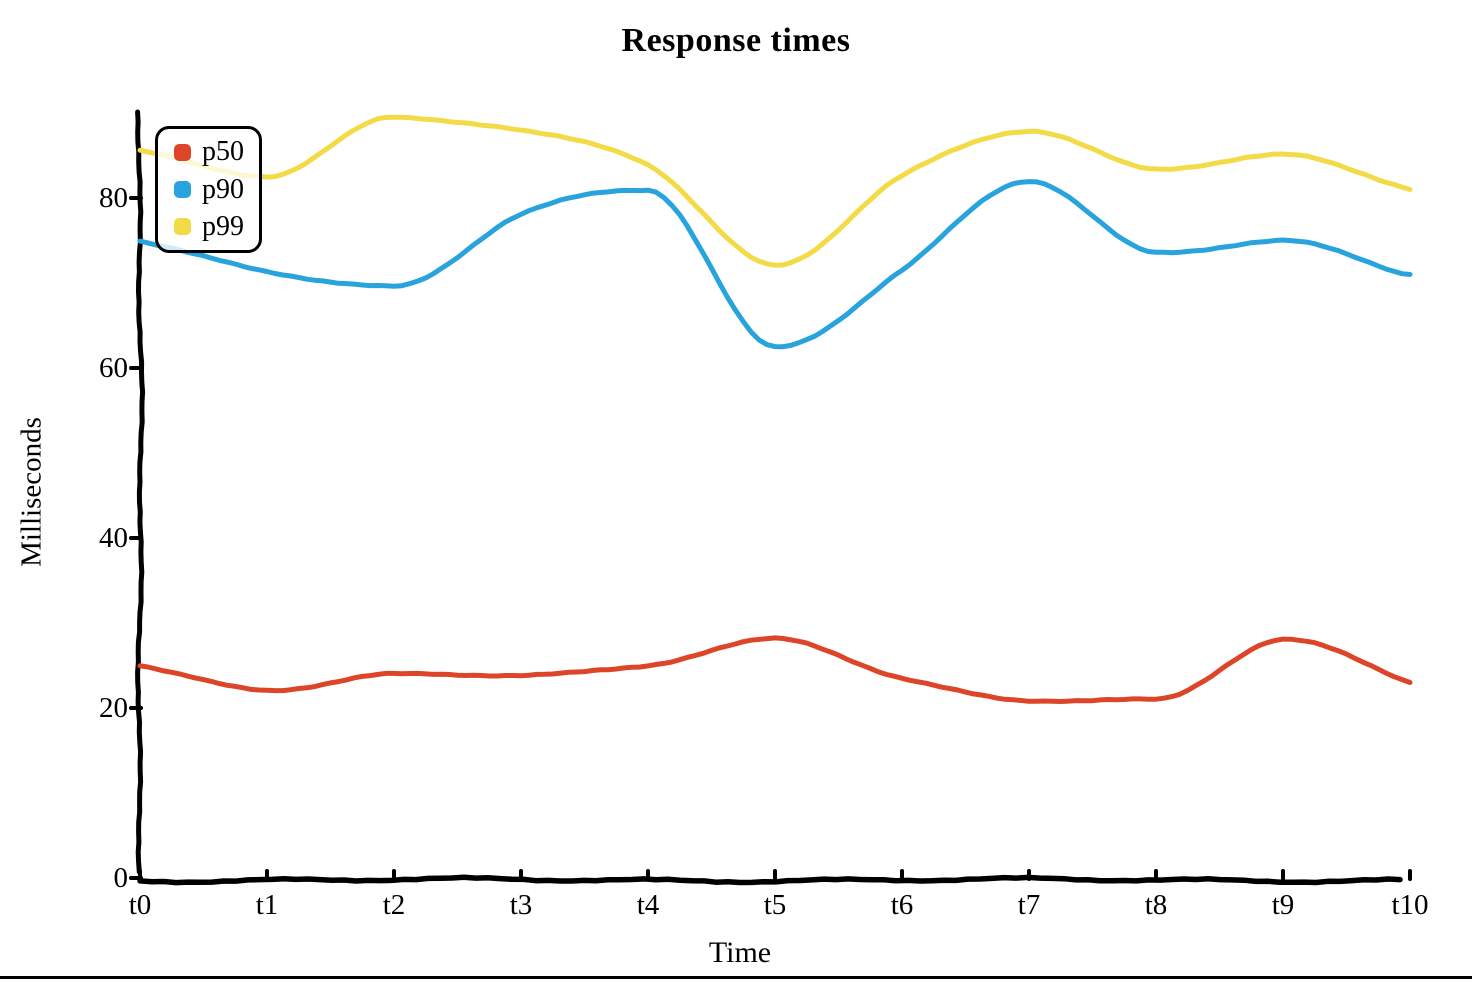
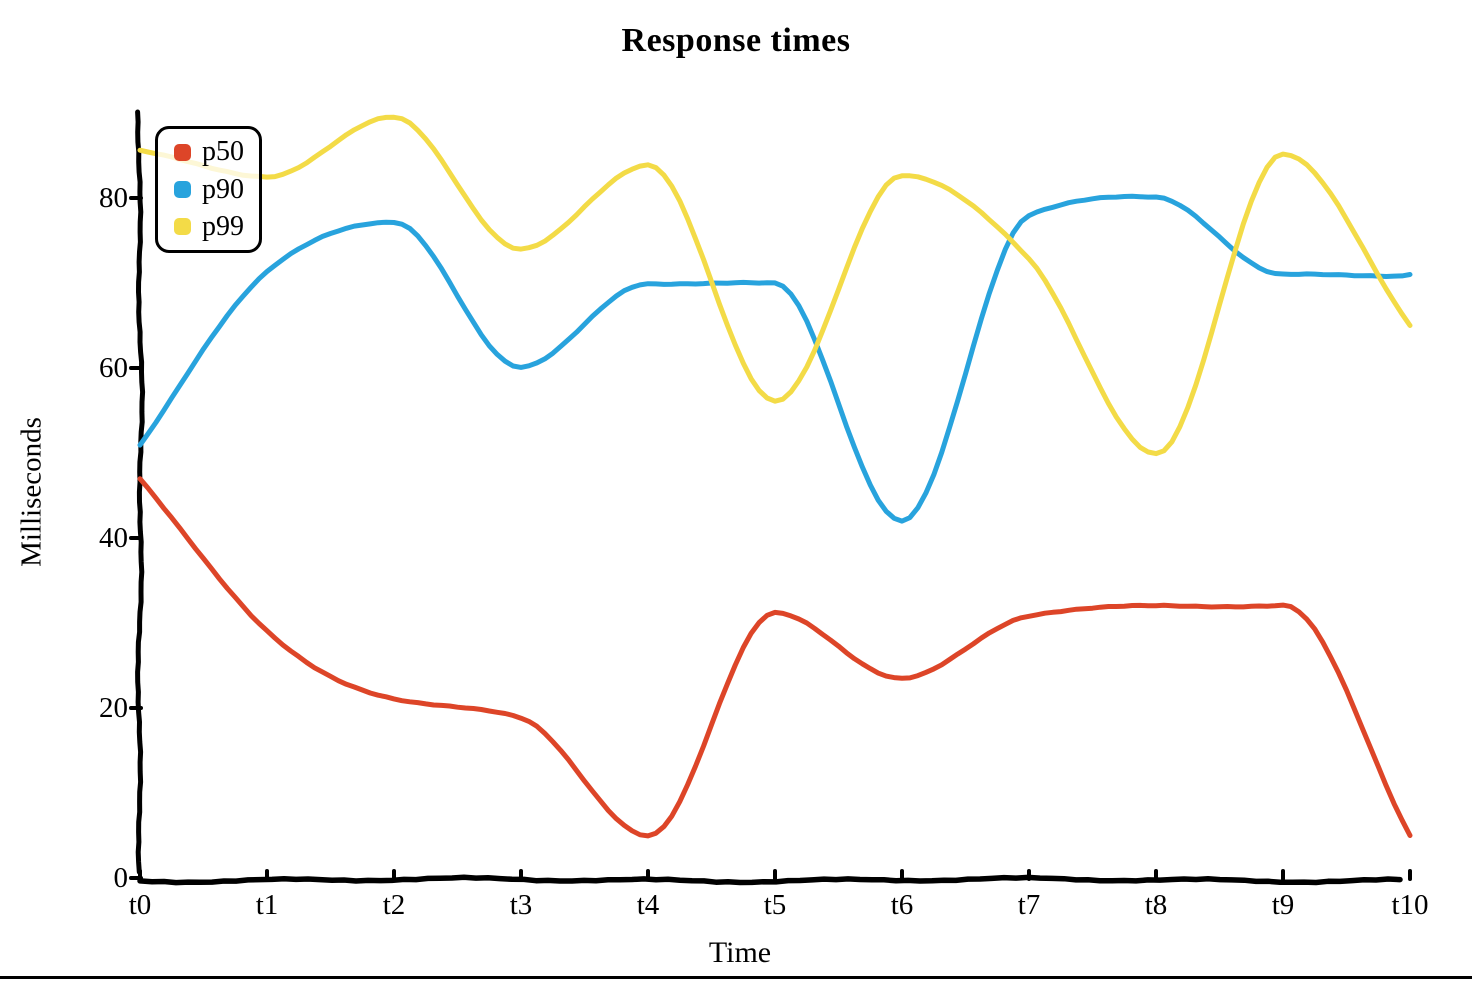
p50/t0: 25 -> 47
p90/t0: 75 -> 51
p50/t1: 22 -> 29
p50/t2: 24 -> 21
p90/t2: 70 -> 77
p50/t3: 24 -> 19
p90/t3: 78 -> 60
p99/t3: 88 -> 74
p50/t4: 25 -> 5
p90/t4: 81 -> 70
p50/t5: 28 -> 31
p90/t5: 62 -> 70
p99/t5: 72 -> 56
p90/t6: 72 -> 42
p50/t7: 21 -> 31
p90/t7: 82 -> 78
p99/t7: 88 -> 73
p50/t8: 21 -> 32
p90/t8: 74 -> 80
p99/t8: 84 -> 50
p50/t9: 28 -> 32
p90/t9: 75 -> 71
p50/t10: 23 -> 5
p99/t10: 81 -> 65
